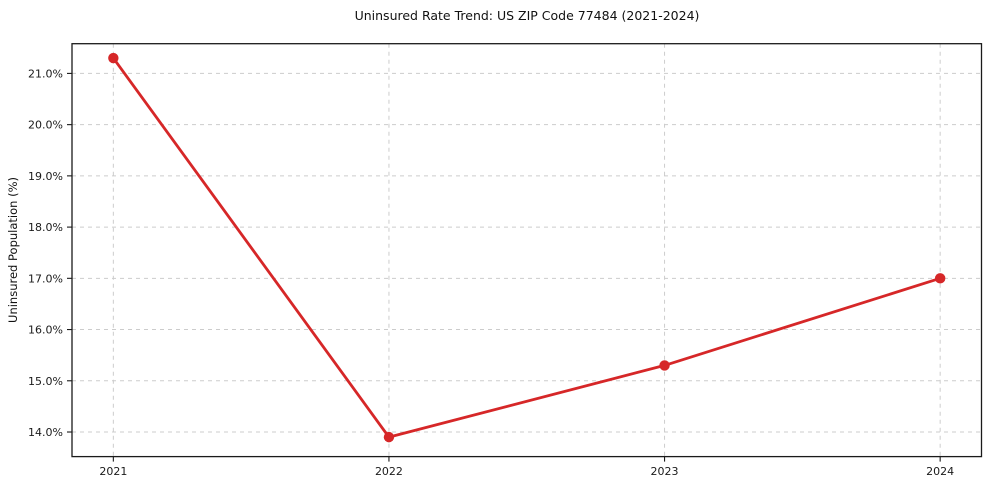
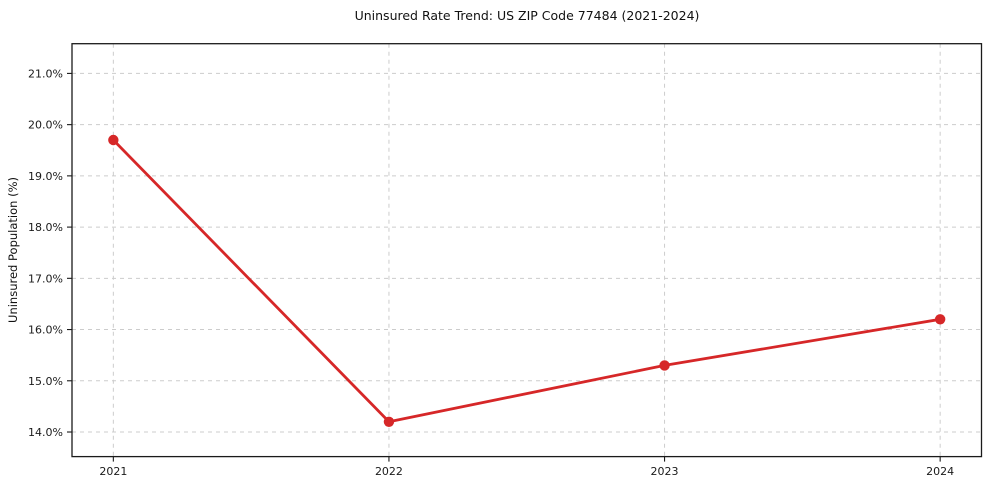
2021: 21.3% -> 19.7%
2022: 13.9% -> 14.2%
2024: 17.0% -> 16.2%
